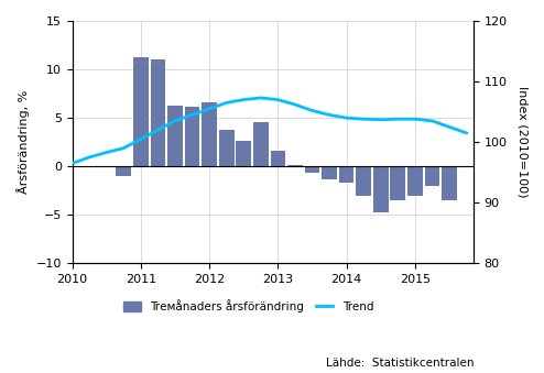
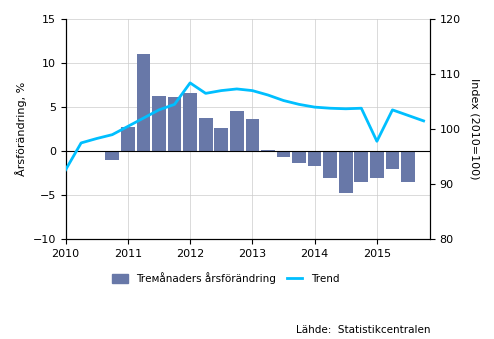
Trend/2010: 96.5 -> 92.6
Trемånaders årsförändring/2011: 11.2 -> 2.8
Trend/2012: 105.5 -> 108.4
Trемånaders årsförändring/2013: 1.6 -> 3.6
Trend/2015: 103.8 -> 97.8
